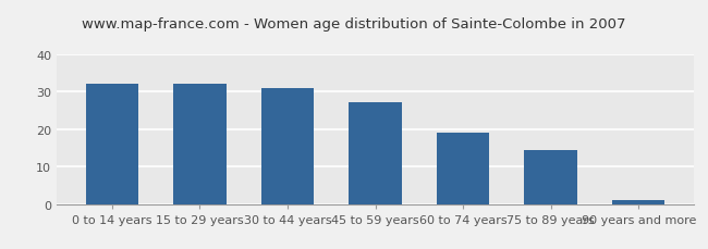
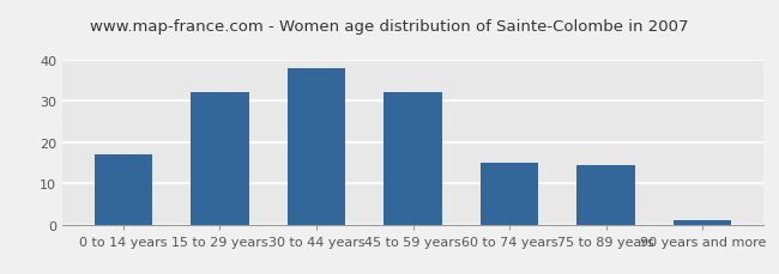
0 to 14 years: 32.0 -> 17.0
30 to 44 years: 31.0 -> 38.0
45 to 59 years: 27.0 -> 32.0
60 to 74 years: 19.0 -> 15.0
